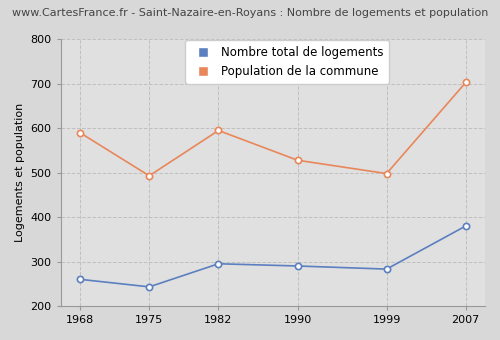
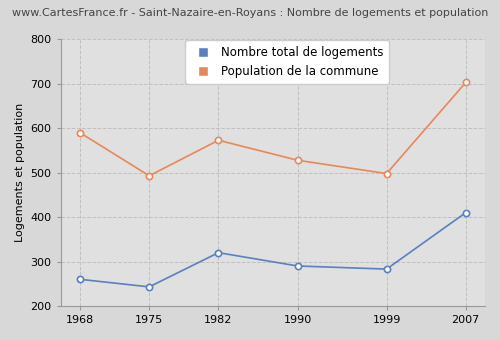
Nombre total de logements/1982: 295 -> 320
Population de la commune/1982: 595 -> 573
Nombre total de logements/2007: 380 -> 410
